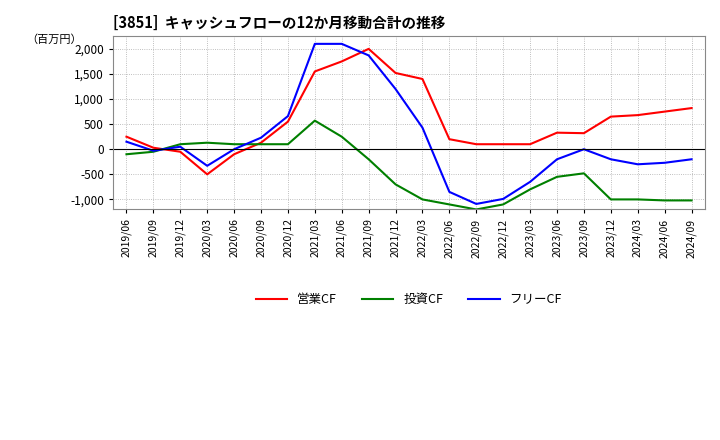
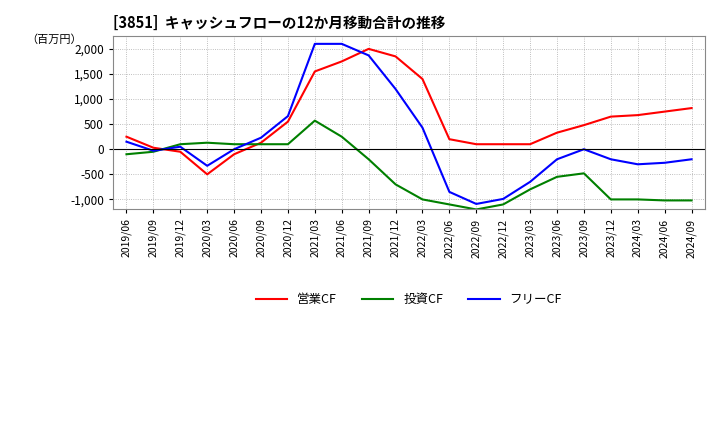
営業CF/2021/12: 1,520 -> 1,850
営業CF/2023/09: 320 -> 480
